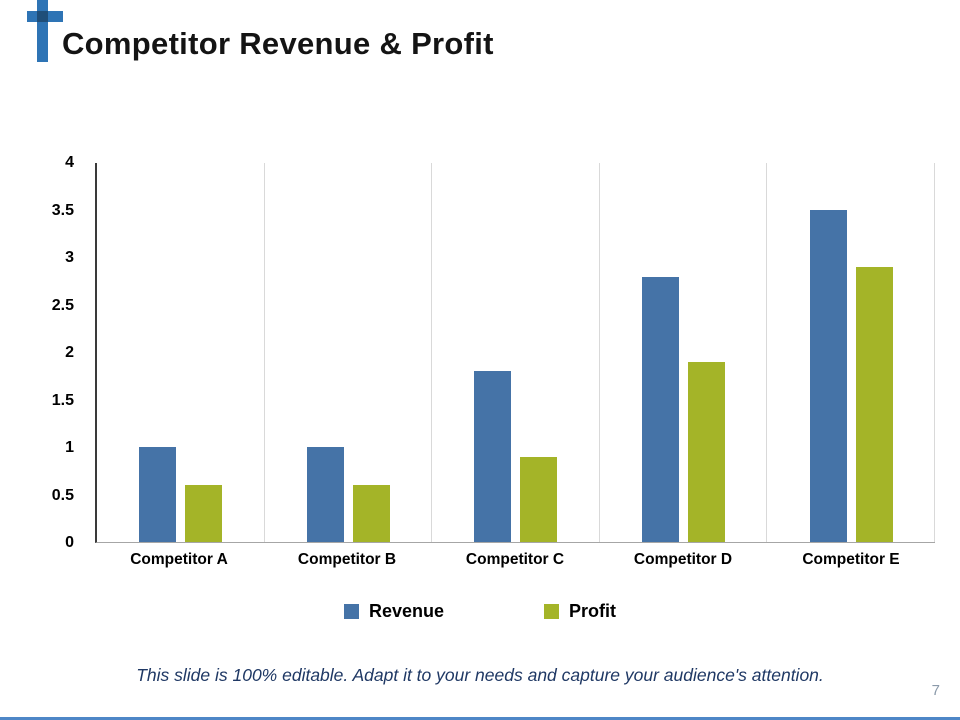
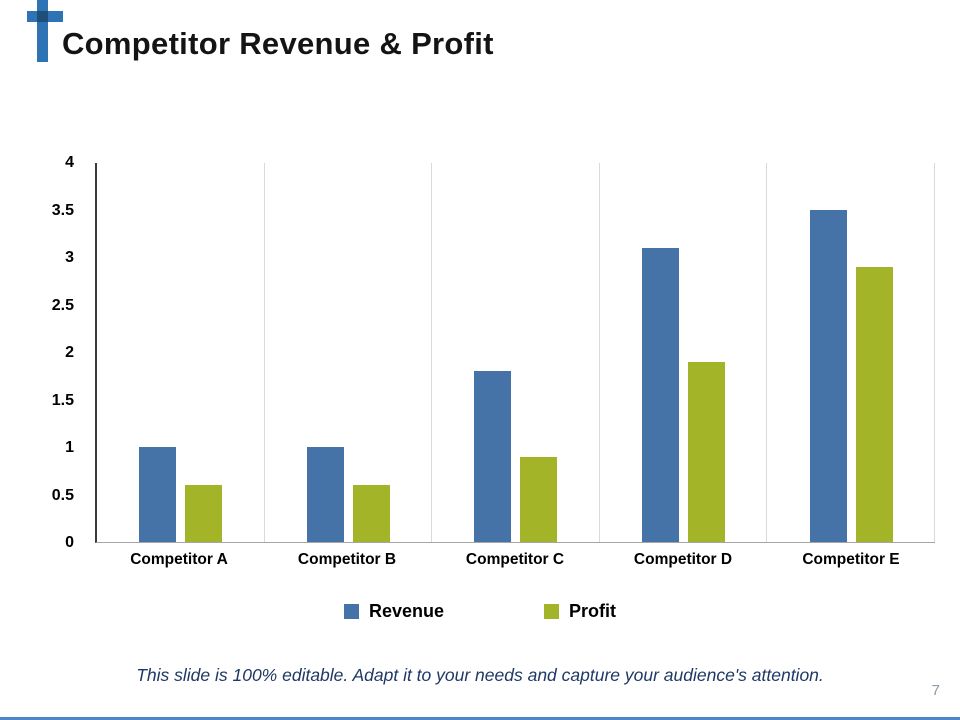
Revenue/Competitor D: 2.8 -> 3.1
